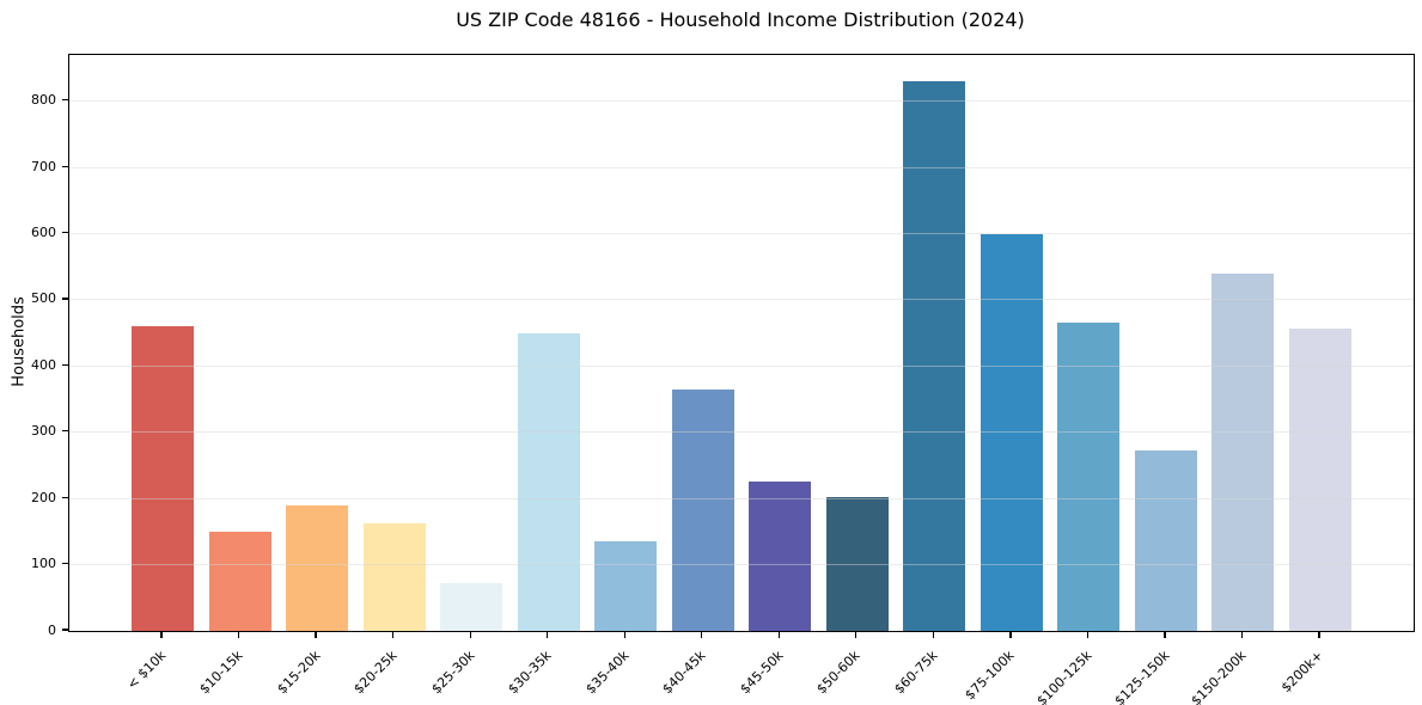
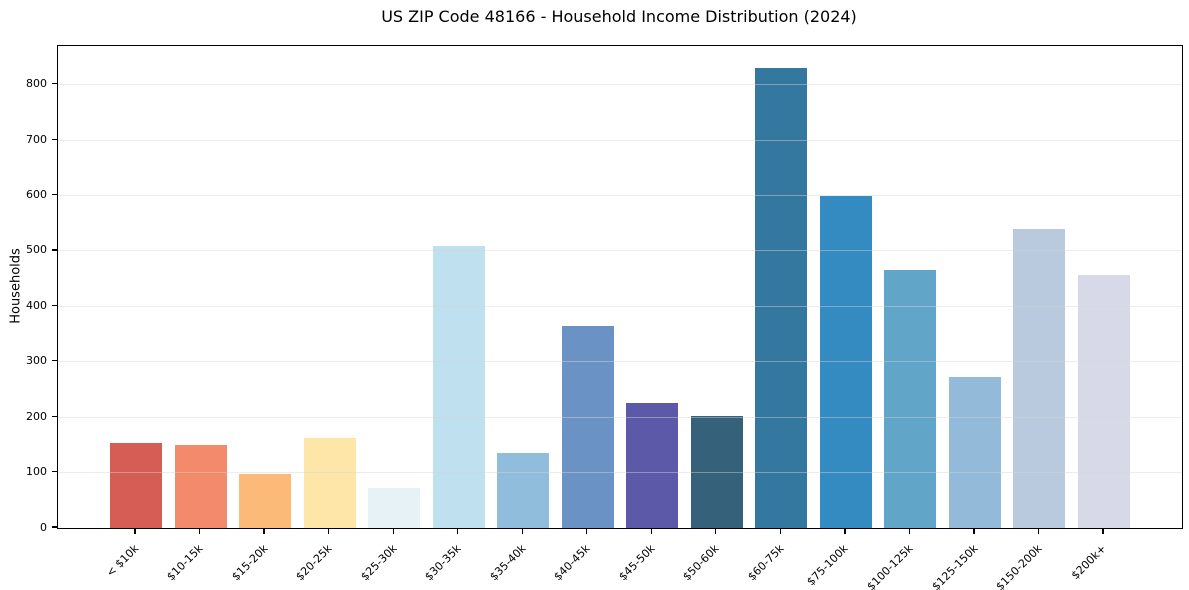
< $10k: 460 -> 150
$15-20k: 190 -> 100
$30-35k: 450 -> 510
